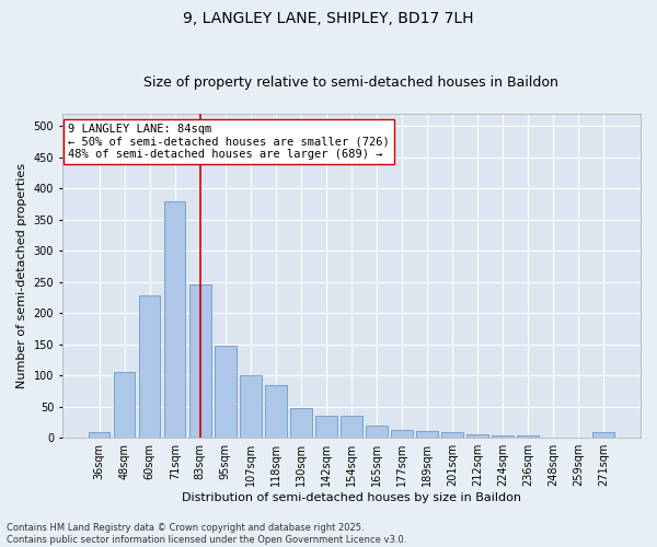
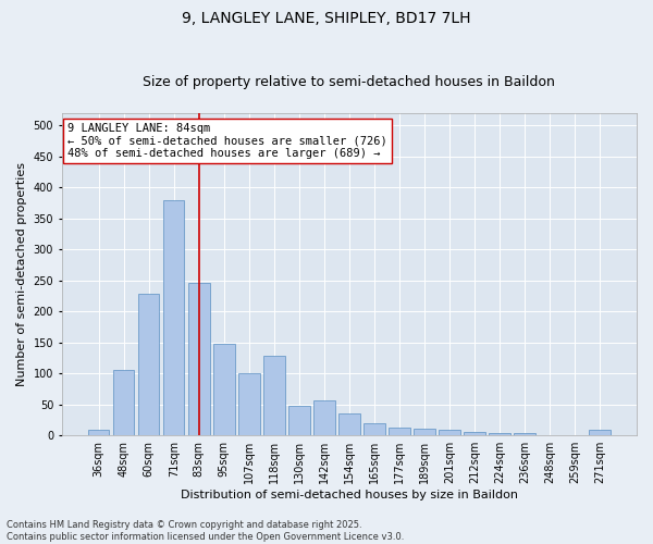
118sqm: 85 -> 128
142sqm: 36 -> 56
